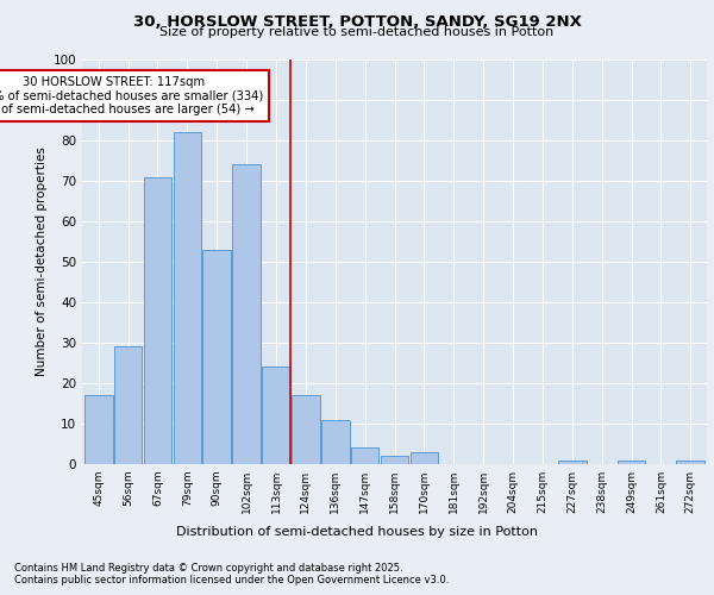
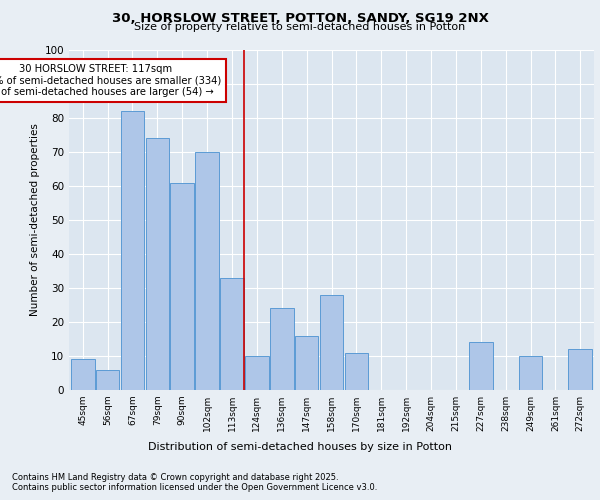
45sqm: 17 -> 9
56sqm: 29 -> 6
67sqm: 71 -> 82
79sqm: 82 -> 74
90sqm: 53 -> 61
102sqm: 74 -> 70
113sqm: 24 -> 33
124sqm: 17 -> 10
136sqm: 11 -> 24
147sqm: 4 -> 16
158sqm: 2 -> 28
170sqm: 3 -> 11
227sqm: 1 -> 14
249sqm: 1 -> 10
272sqm: 1 -> 12
